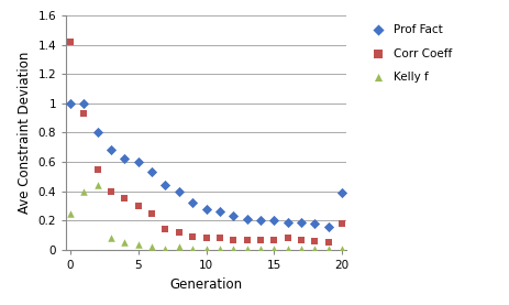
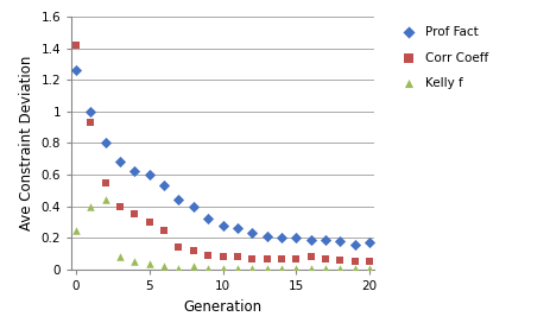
Prof Fact/0: 1.00 -> 1.26
Prof Fact/20: 0.39 -> 0.17
Corr Coeff/20: 0.18 -> 0.05
